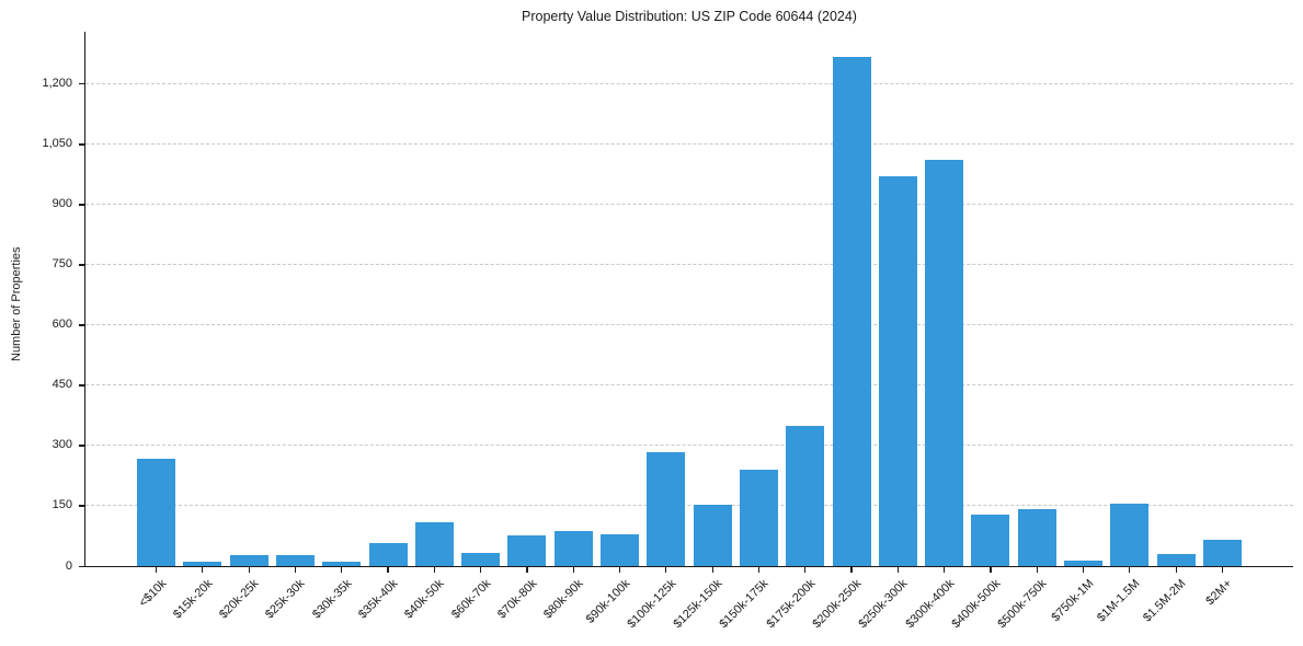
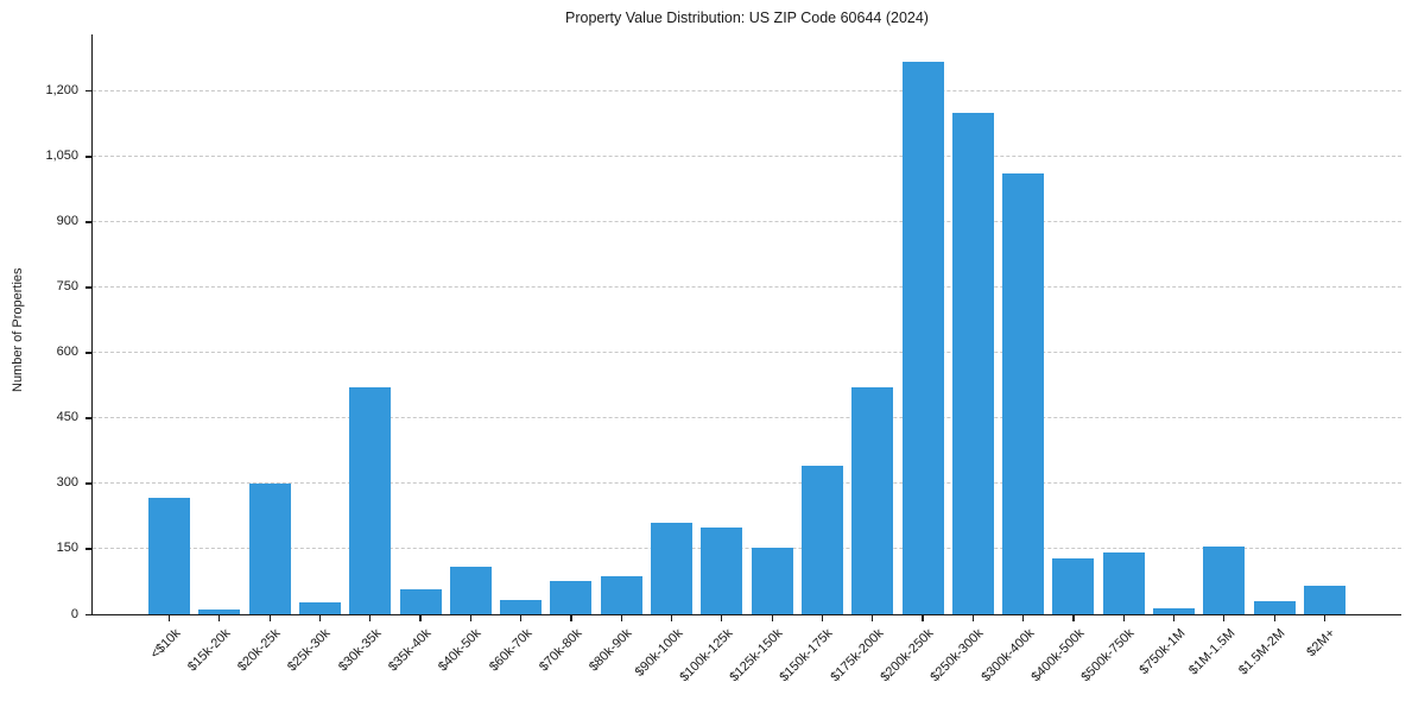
$20k-25k: 30 -> 300
$30k-35k: 10 -> 520
$90k-100k: 80 -> 210
$100k-125k: 280 -> 200
$150k-175k: 240 -> 340
$175k-200k: 350 -> 520
$250k-300k: 970 -> 1150
